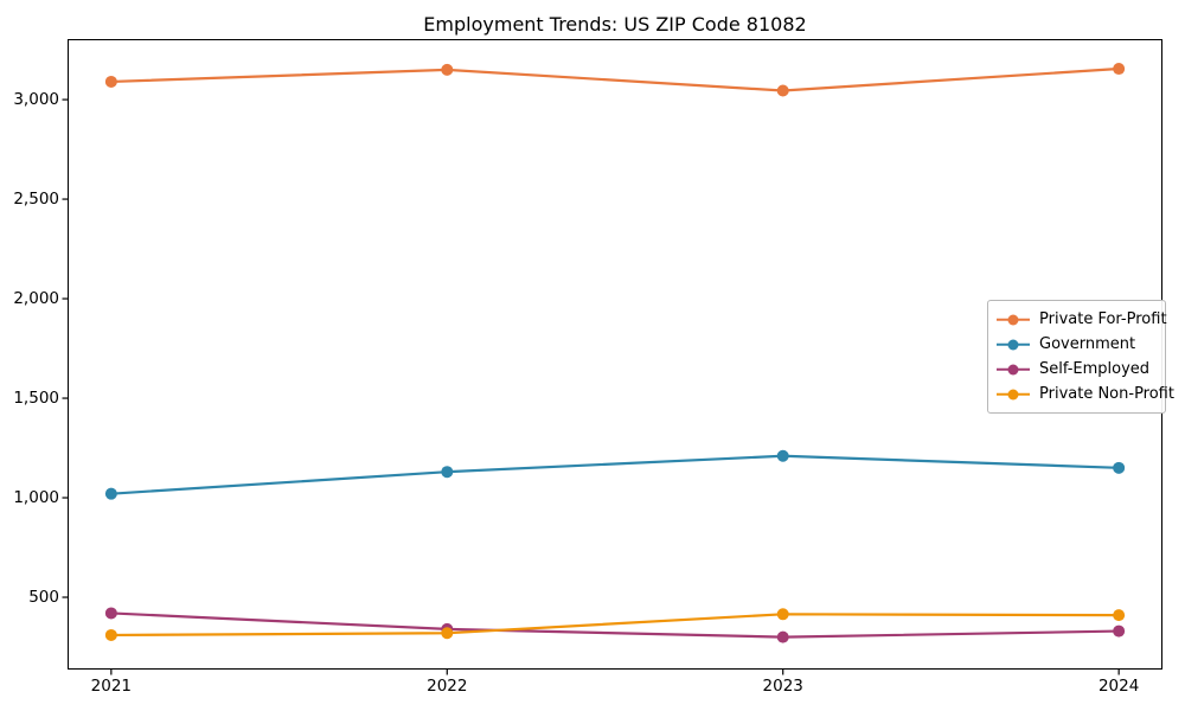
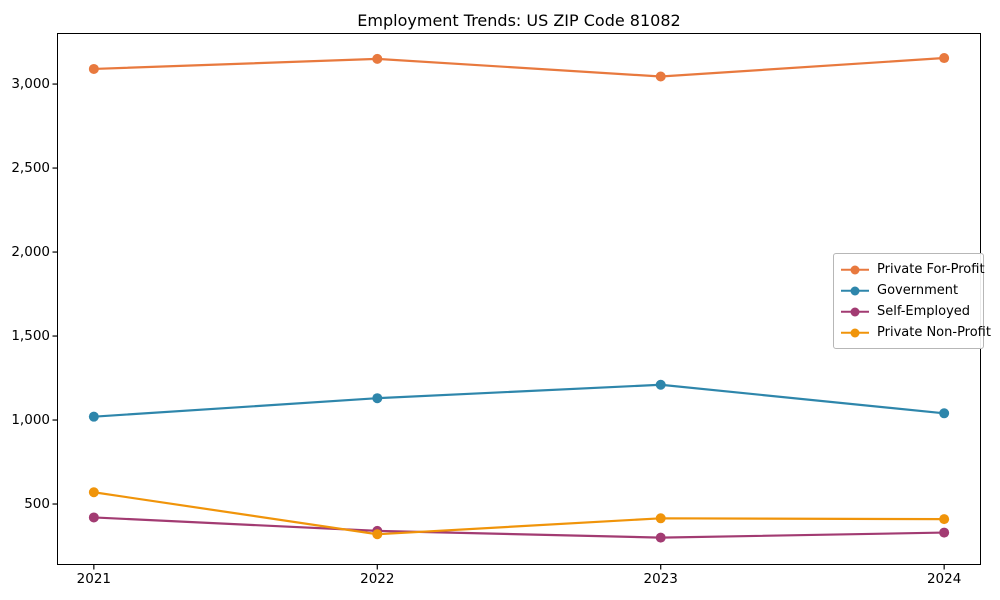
Private Non-Profit/2021: 310 -> 570
Government/2024: 1150 -> 1040
